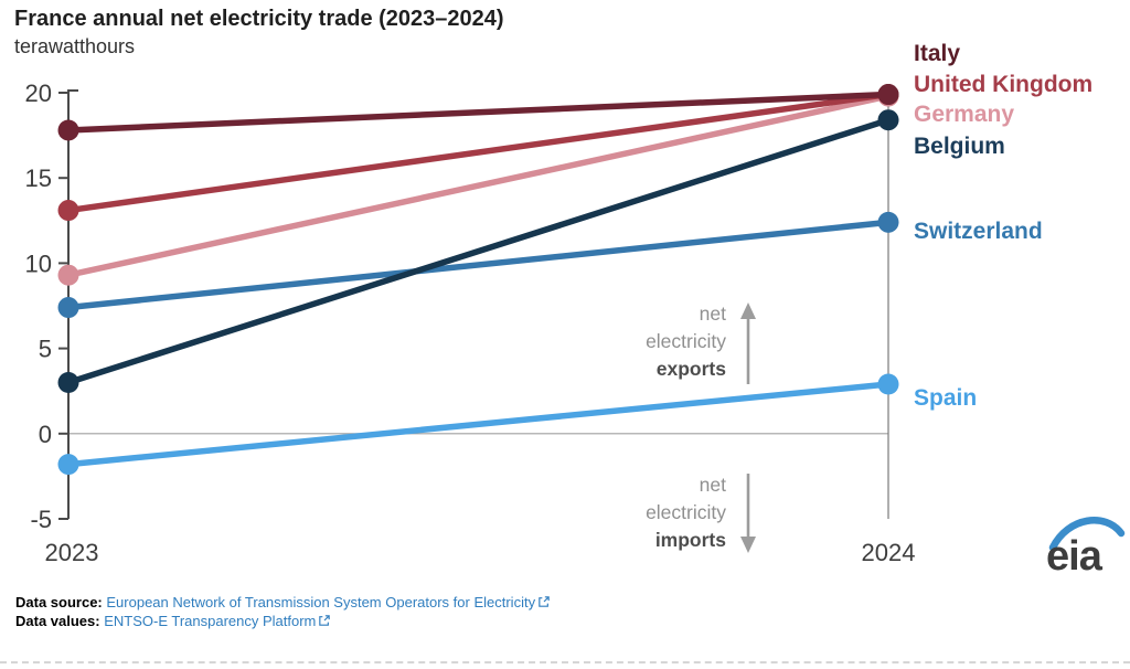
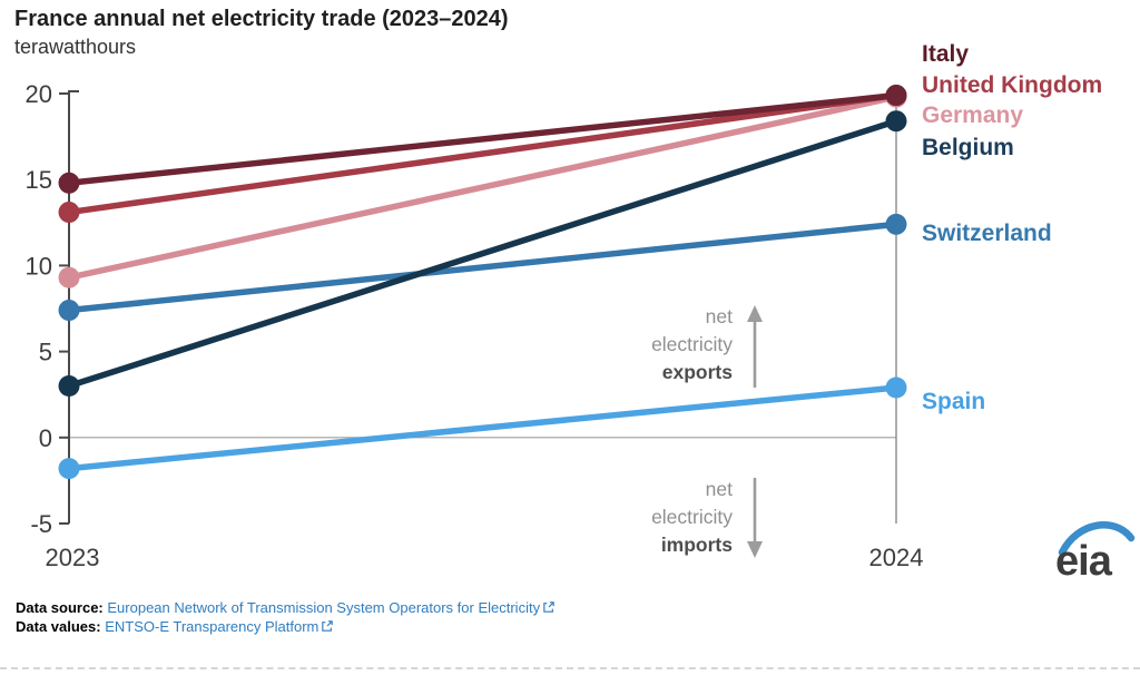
Italy/2023: 17.8 -> 14.8
